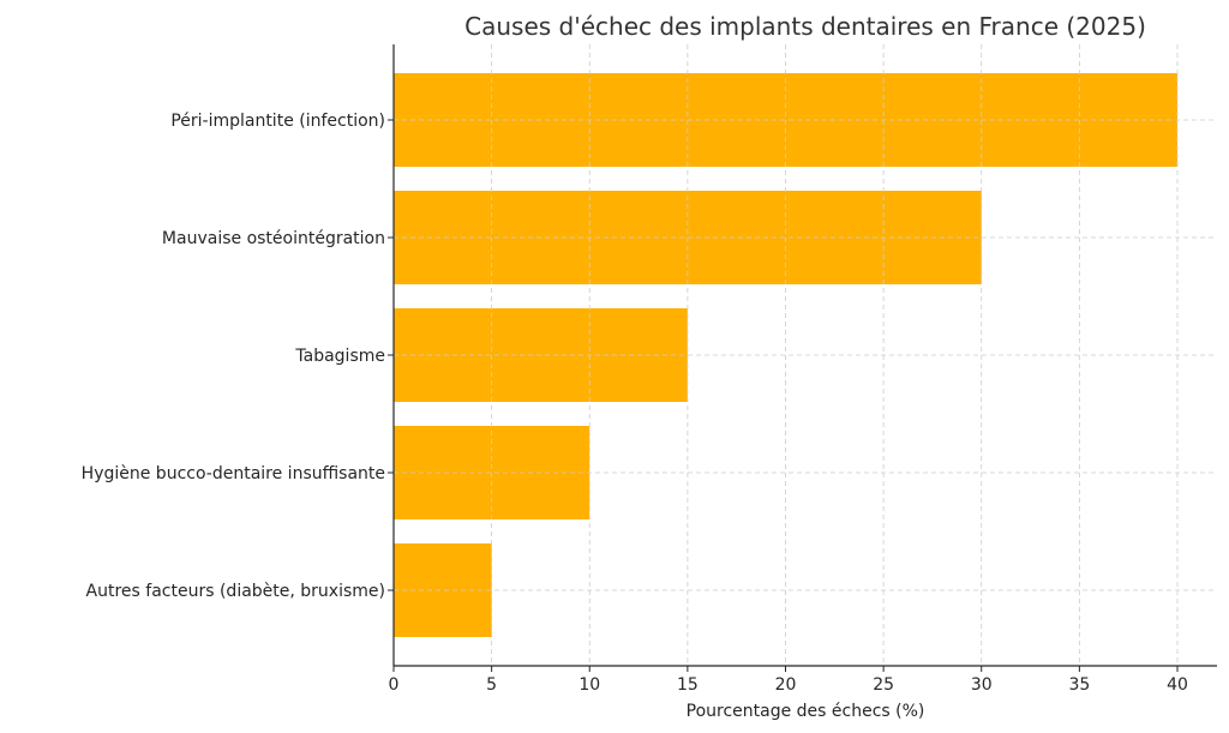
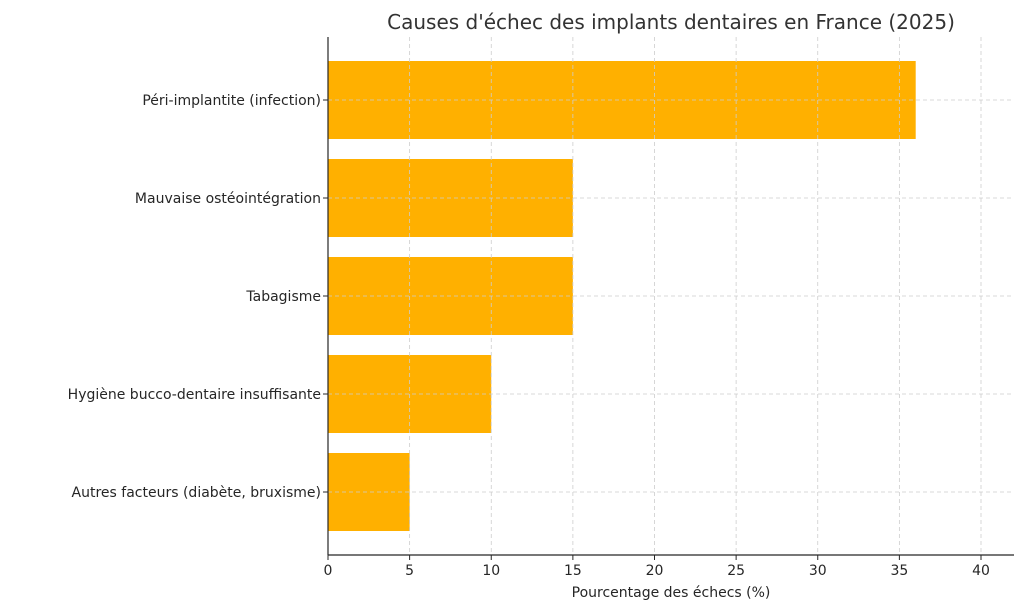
Péri-implantite (infection): 40 -> 36
Mauvaise ostéointégration: 30 -> 15
